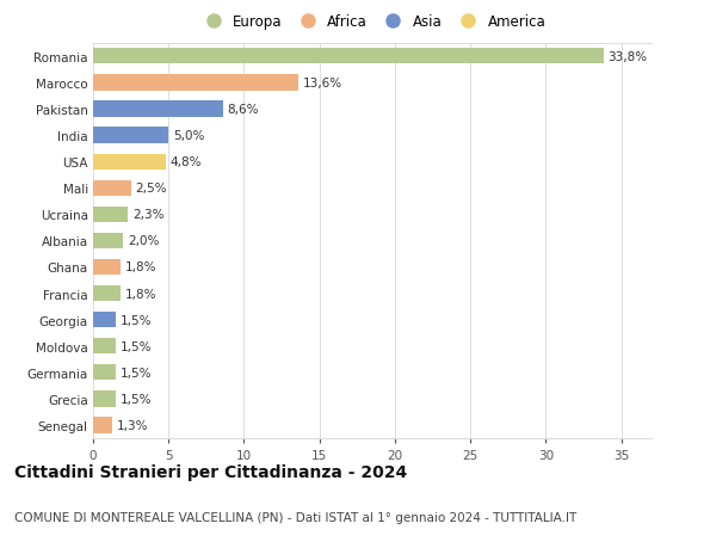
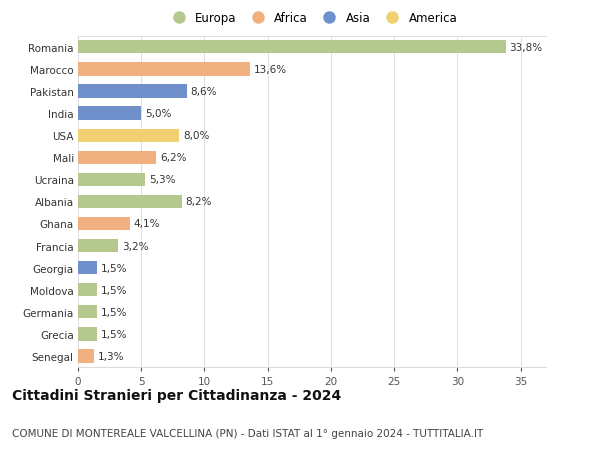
USA: 4,8% -> 8,0%
Mali: 2,5% -> 6,2%
Ucraina: 2,3% -> 5,3%
Albania: 2,0% -> 8,2%
Ghana: 1,8% -> 4,1%
Francia: 1,8% -> 3,2%
